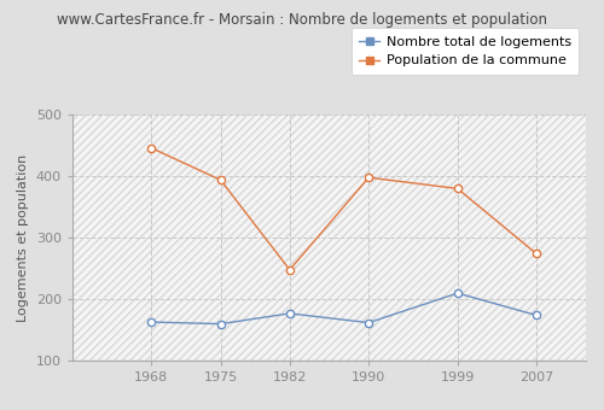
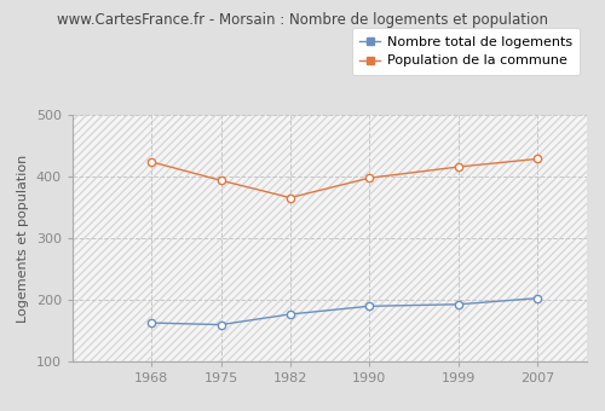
Population de la commune/1968: 446 -> 424
Population de la commune/1982: 248 -> 366
Nombre total de logements/1990: 162 -> 190
Nombre total de logements/1999: 210 -> 193
Population de la commune/1999: 380 -> 416
Nombre total de logements/2007: 174 -> 203
Population de la commune/2007: 274 -> 429
